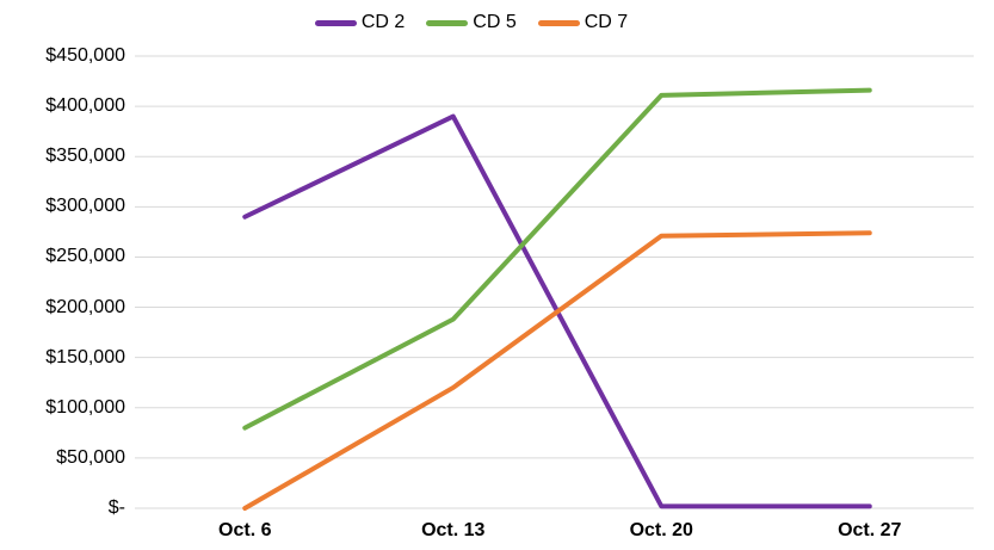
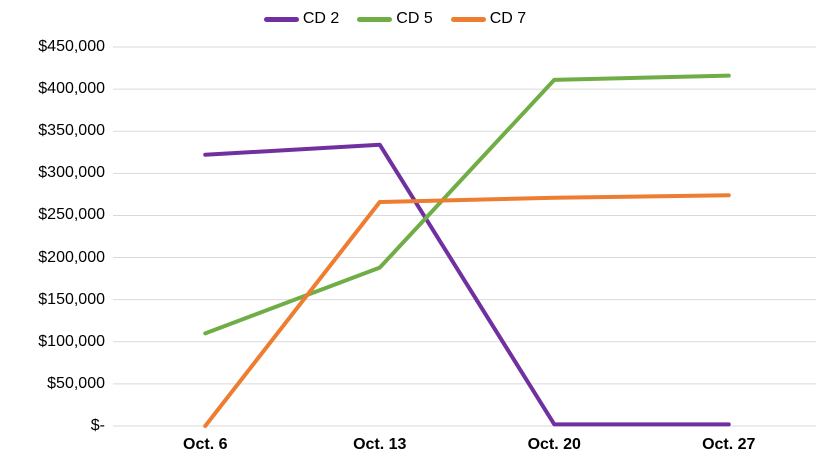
CD 2/Oct. 6: $290000 -> $320000
CD 5/Oct. 6: $80000 -> $110000
CD 2/Oct. 13: $390000 -> $330000
CD 7/Oct. 13: $120000 -> $270000
